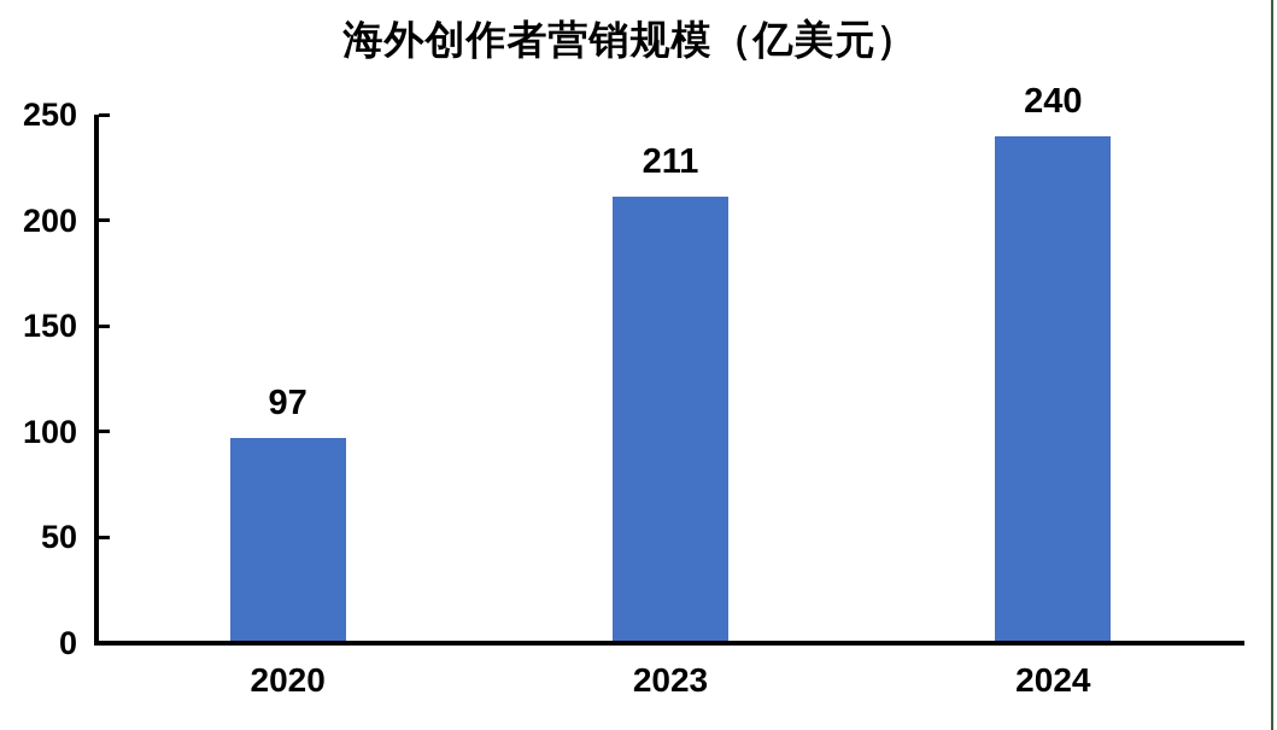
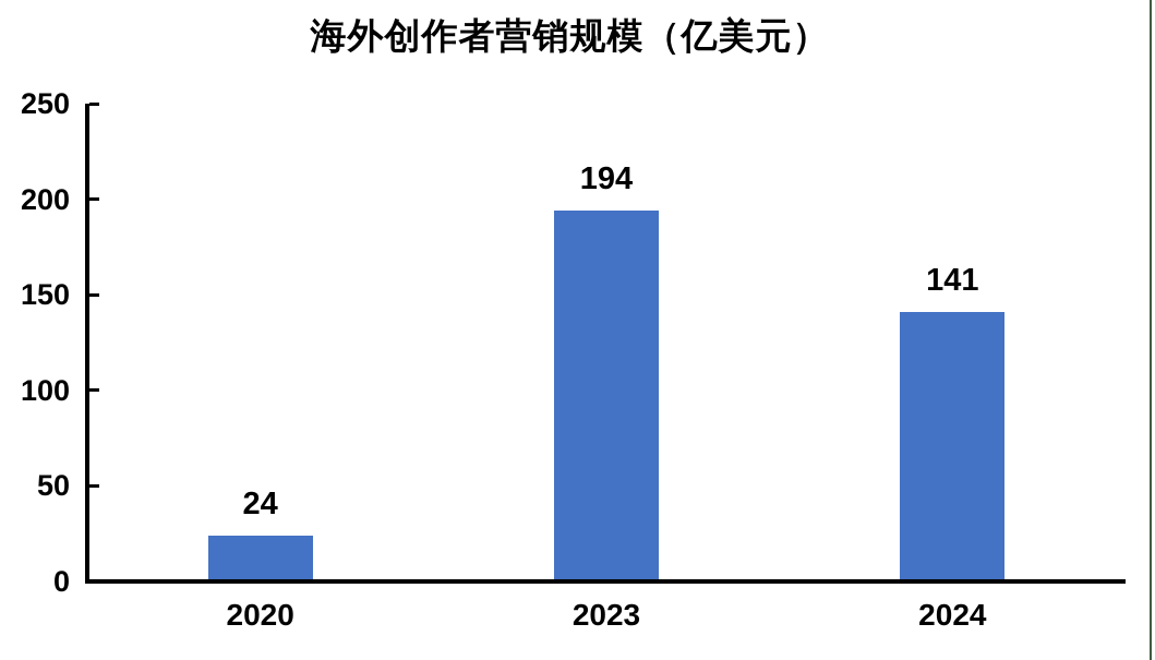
2020: 97 -> 24
2023: 211 -> 194
2024: 240 -> 141
